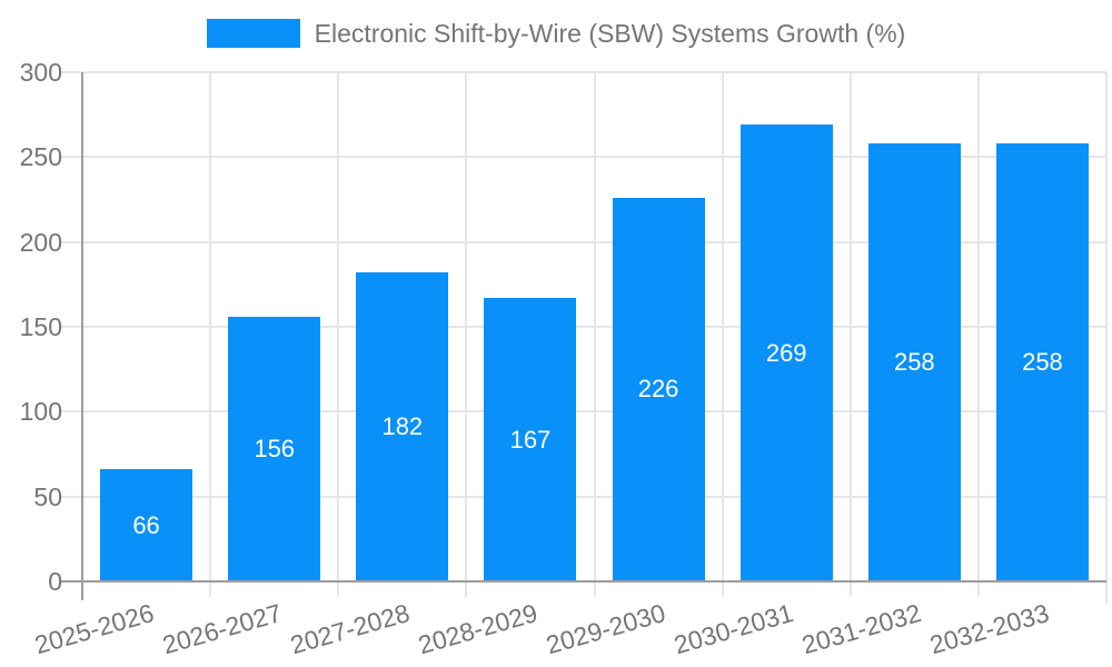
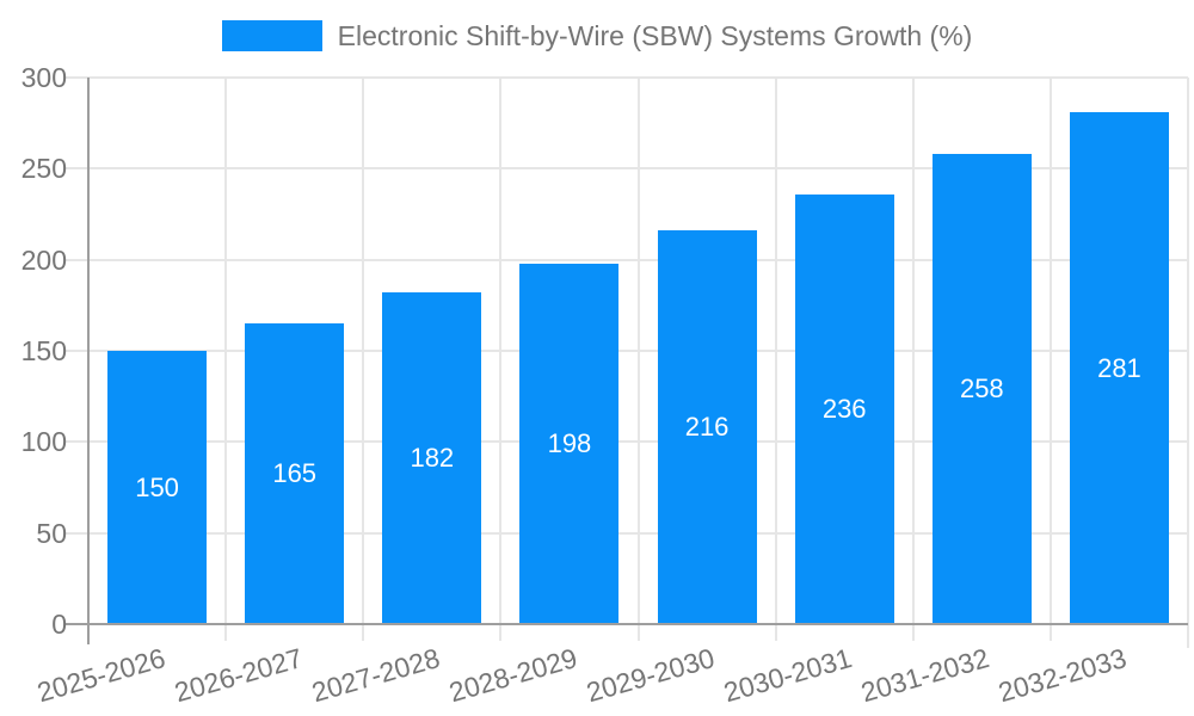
2025-2026: 66 -> 150
2026-2027: 156 -> 165
2028-2029: 167 -> 198
2029-2030: 226 -> 216
2030-2031: 269 -> 236
2032-2033: 258 -> 281
